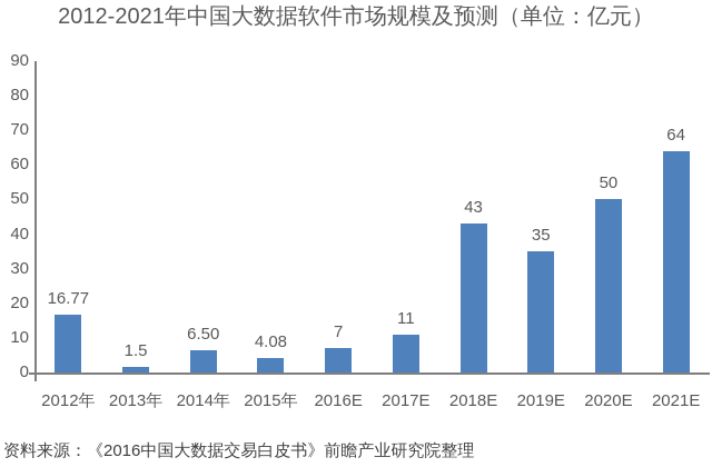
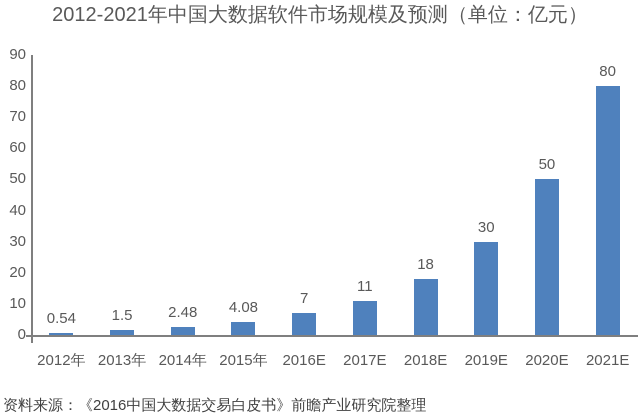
2012年: 16.77 -> 0.54
2014年: 6.50 -> 2.48
2018E: 43 -> 18
2019E: 35 -> 30
2021E: 64 -> 80
